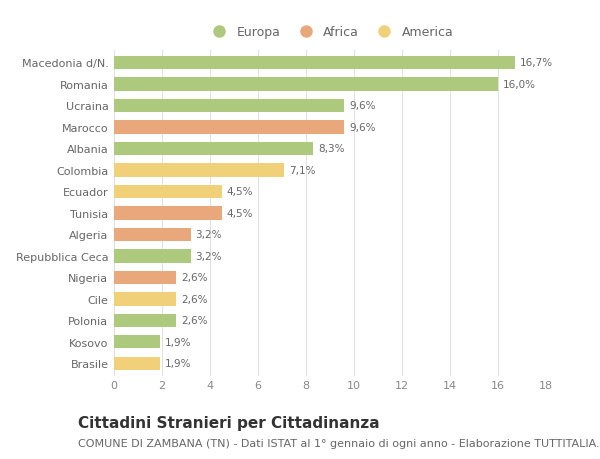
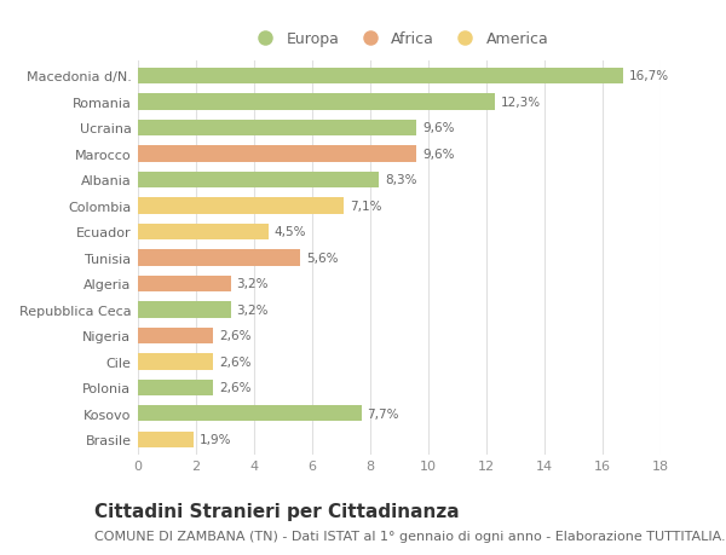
Romania: 16,0% -> 12,3%
Tunisia: 4,5% -> 5,6%
Kosovo: 1,9% -> 7,7%
